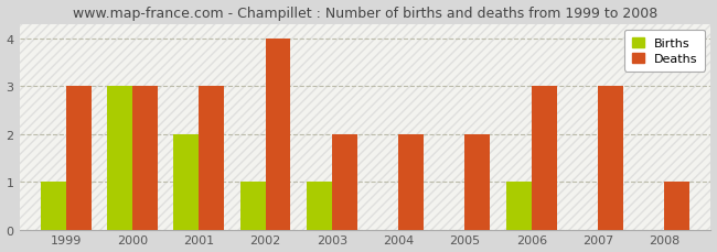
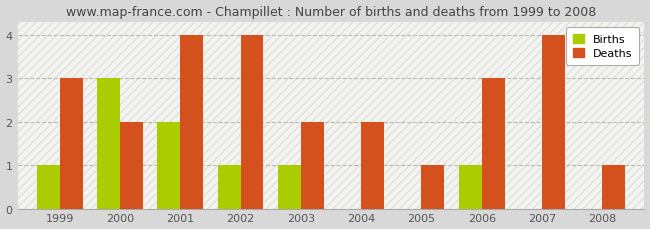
Deaths/2000: 3 -> 2
Deaths/2001: 3 -> 4
Deaths/2005: 2 -> 1
Deaths/2007: 3 -> 4
